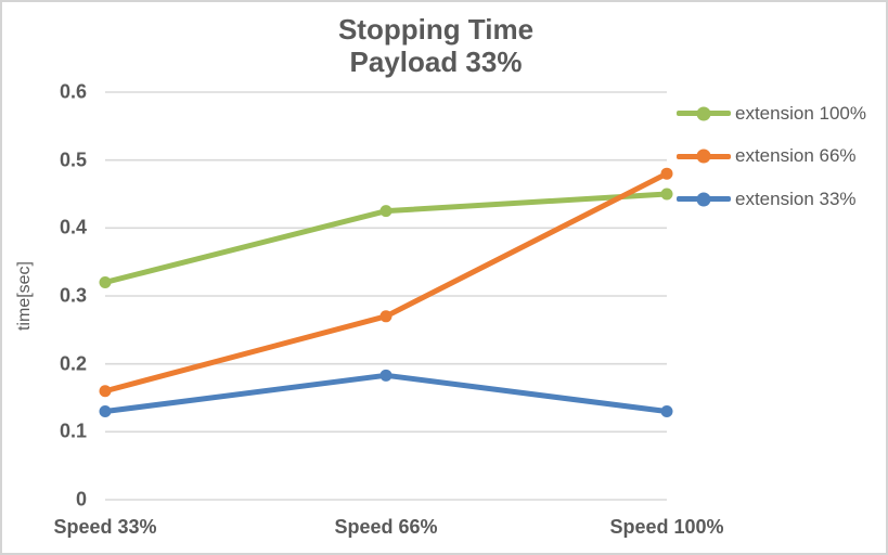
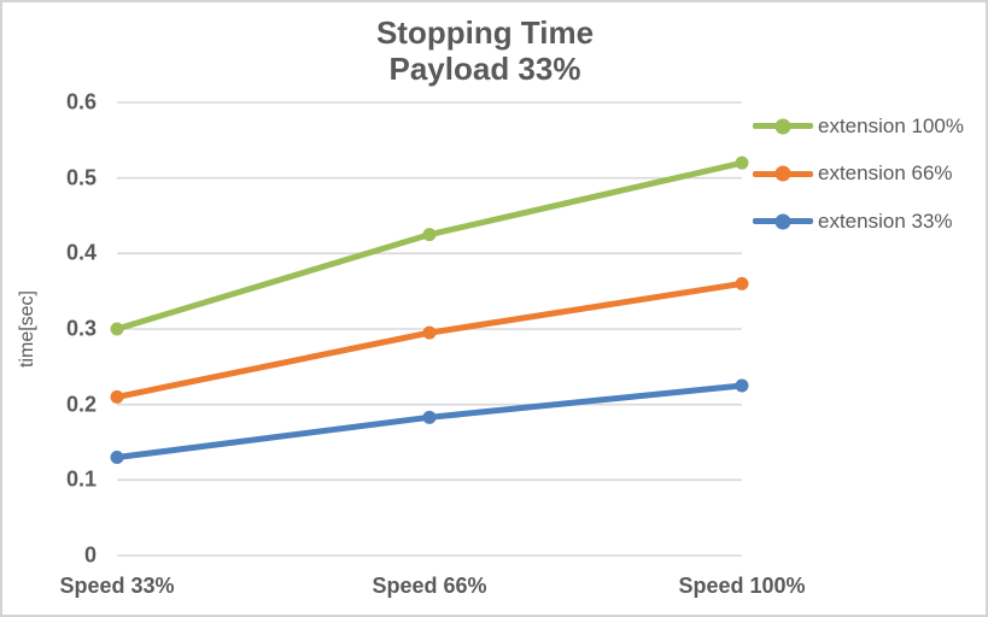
extension 100%/Speed 33%: 0.32 -> 0.30
extension 66%/Speed 33%: 0.16 -> 0.21
extension 66%/Speed 66%: 0.27 -> 0.29
extension 100%/Speed 100%: 0.45 -> 0.52
extension 66%/Speed 100%: 0.48 -> 0.36
extension 33%/Speed 100%: 0.13 -> 0.23
